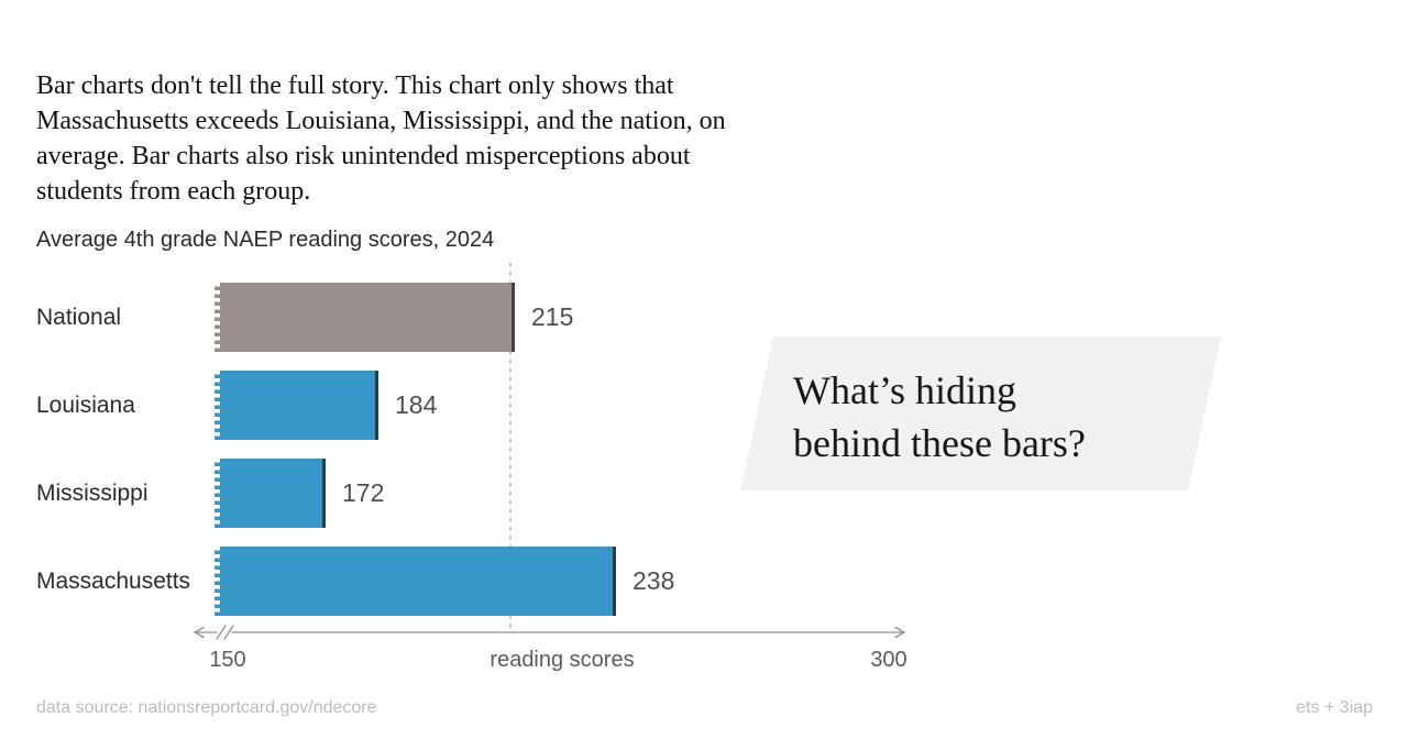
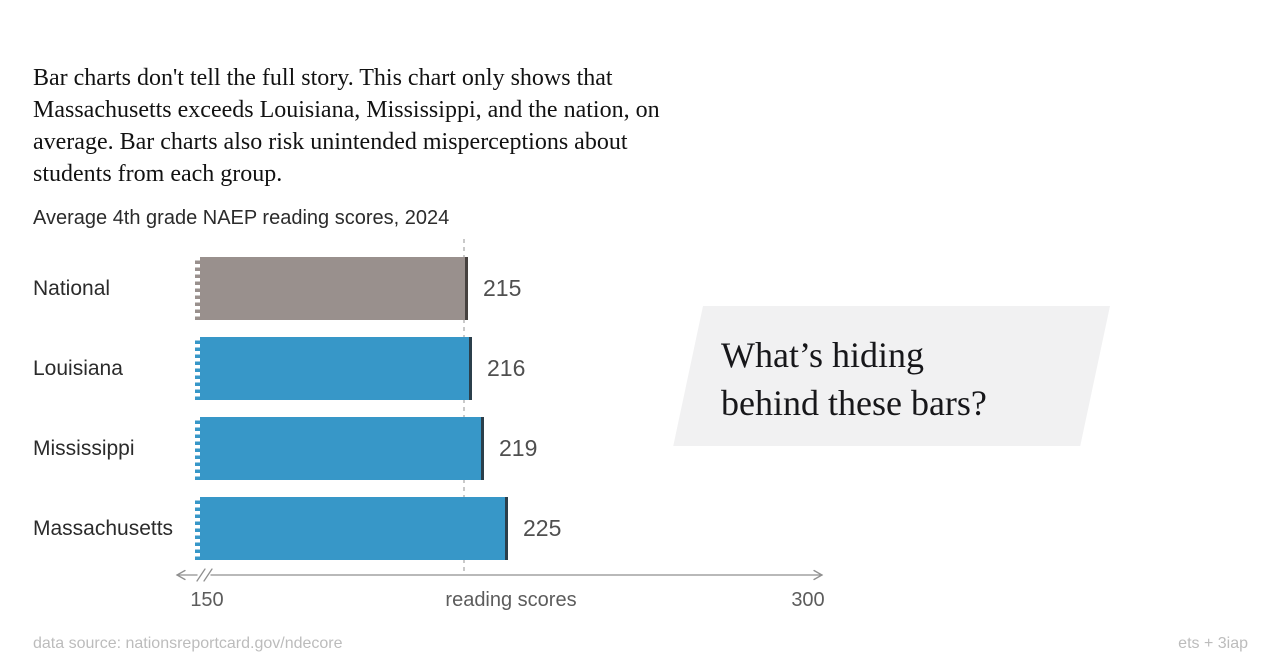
Louisiana: 184 -> 216
Mississippi: 172 -> 219
Massachusetts: 238 -> 225
